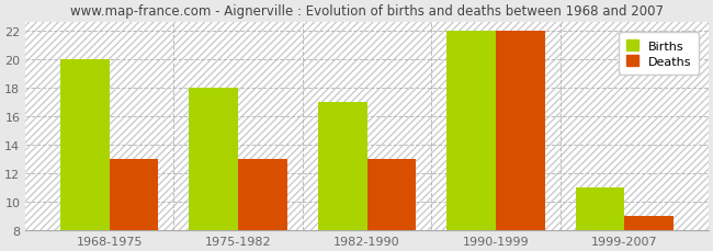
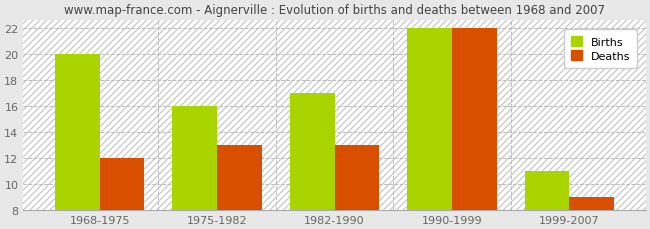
Deaths/1968-1975: 13 -> 12
Births/1975-1982: 18 -> 16
